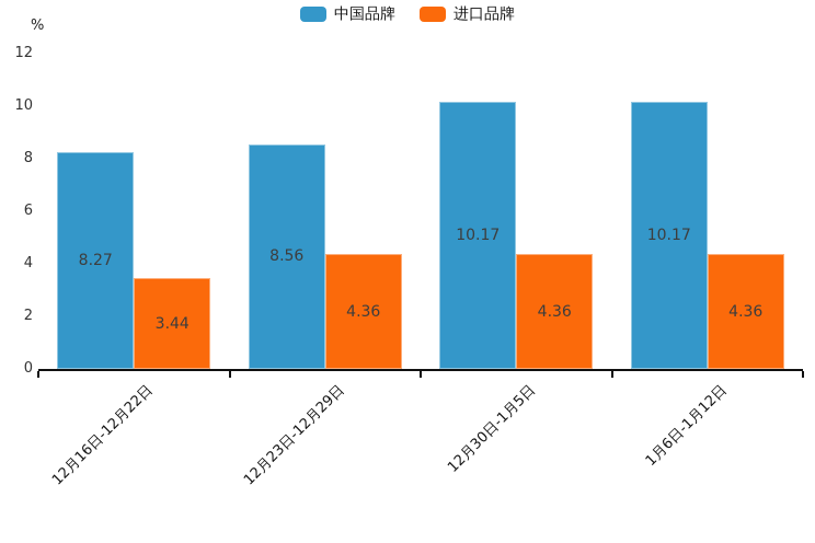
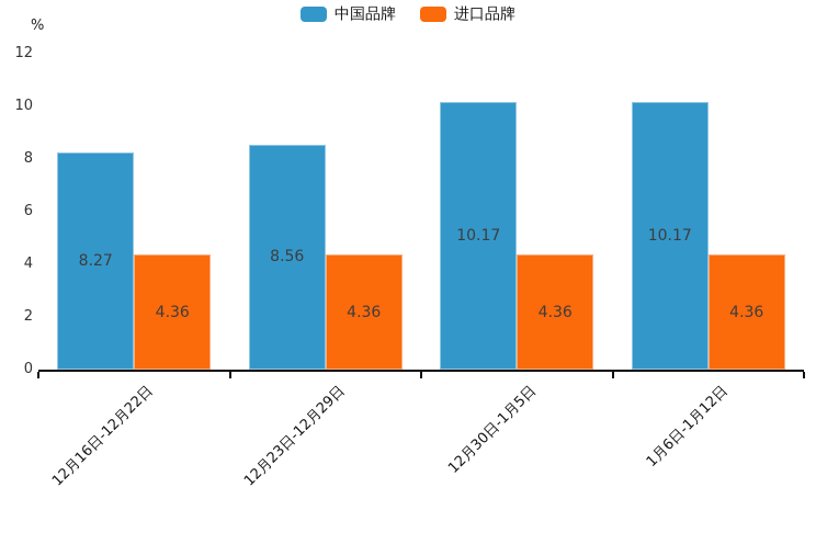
进口品牌/12月16日-12月22日: 3.44 -> 4.36
